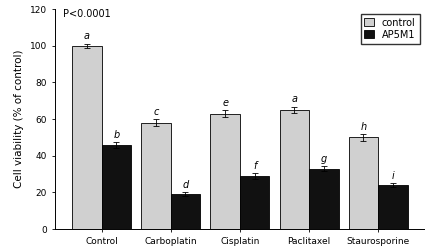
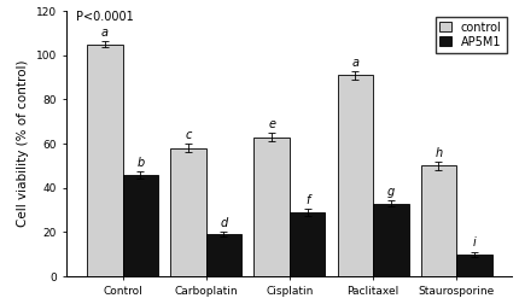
control/Control: 100 -> 105
control/Paclitaxel: 65 -> 91
AP5M1/Staurosporine: 24 -> 10
